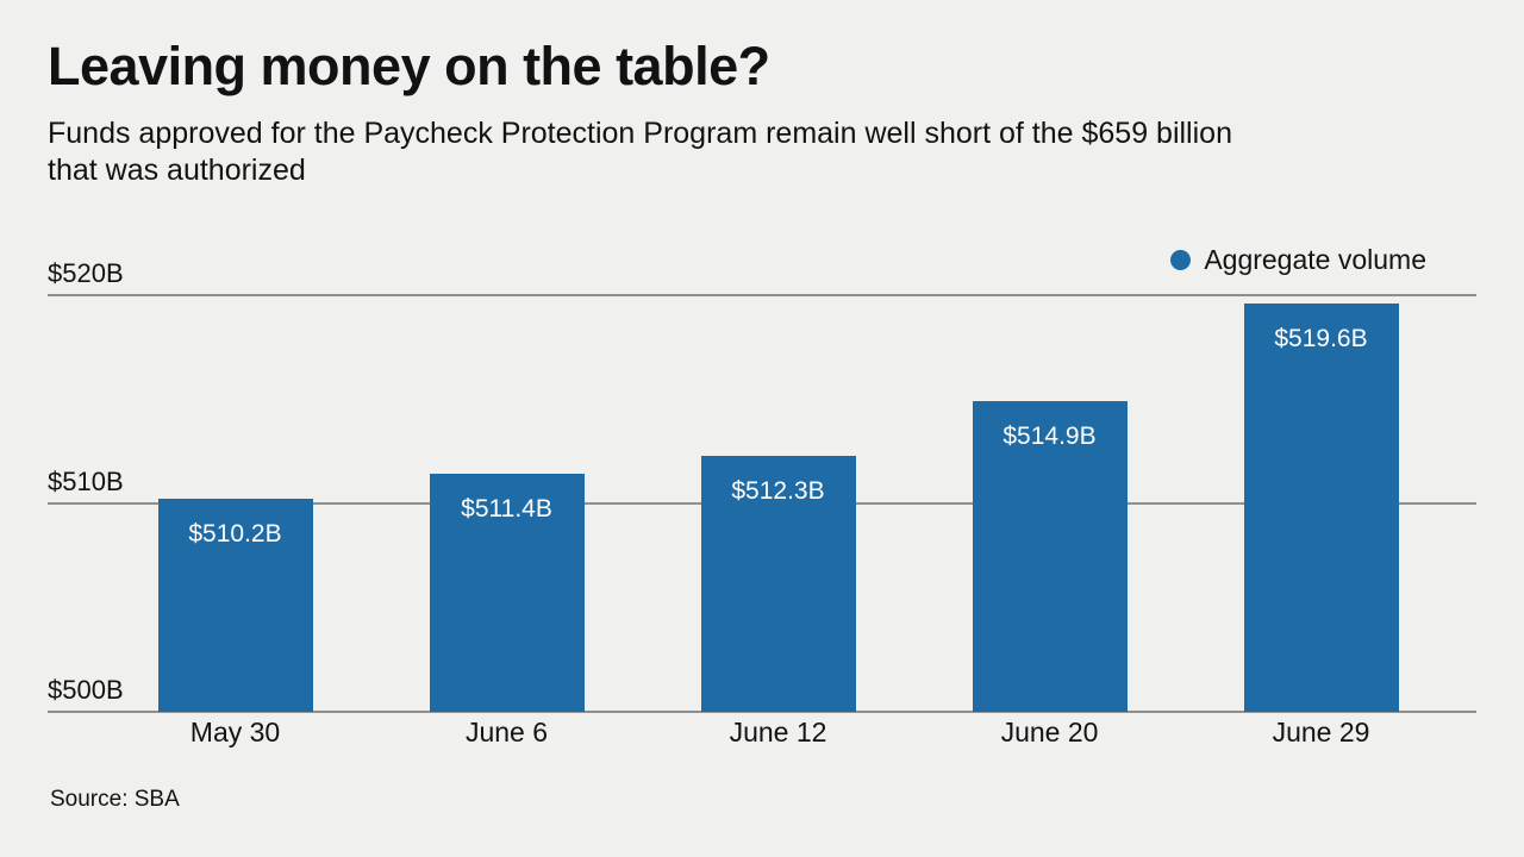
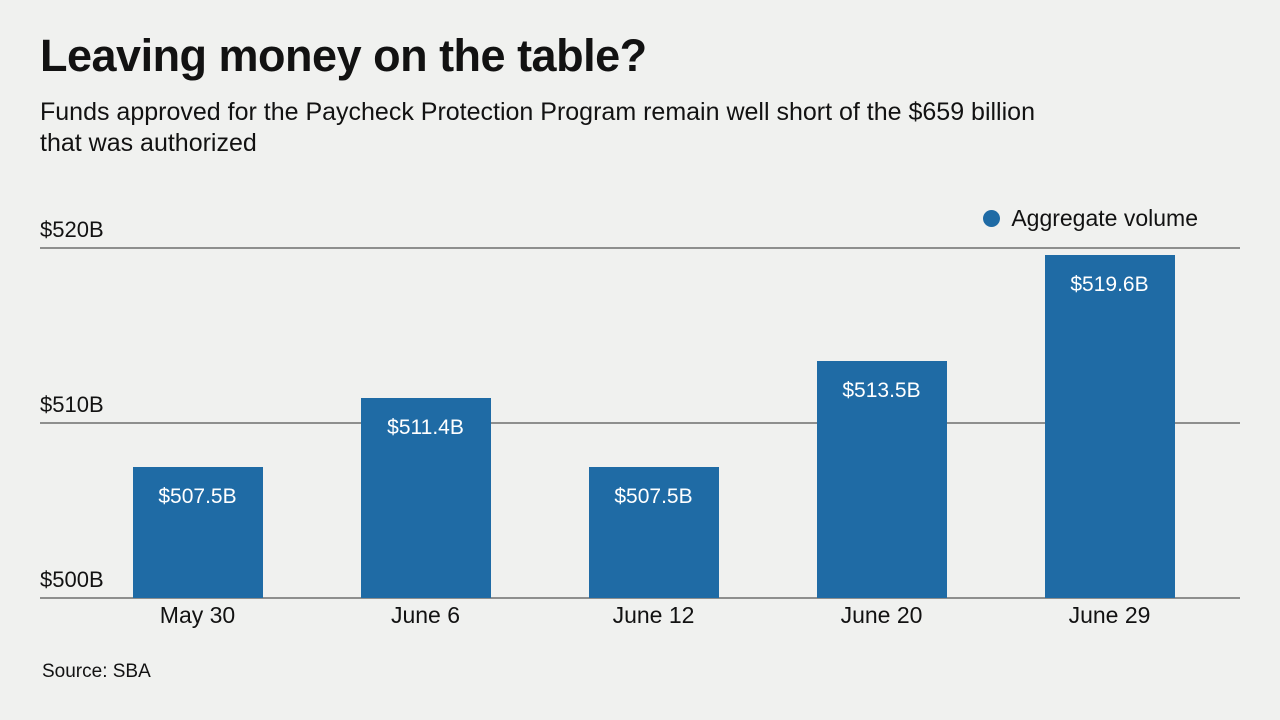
May 30: $510.2B -> $507.5B
June 12: $512.3B -> $507.5B
June 20: $514.9B -> $513.5B
